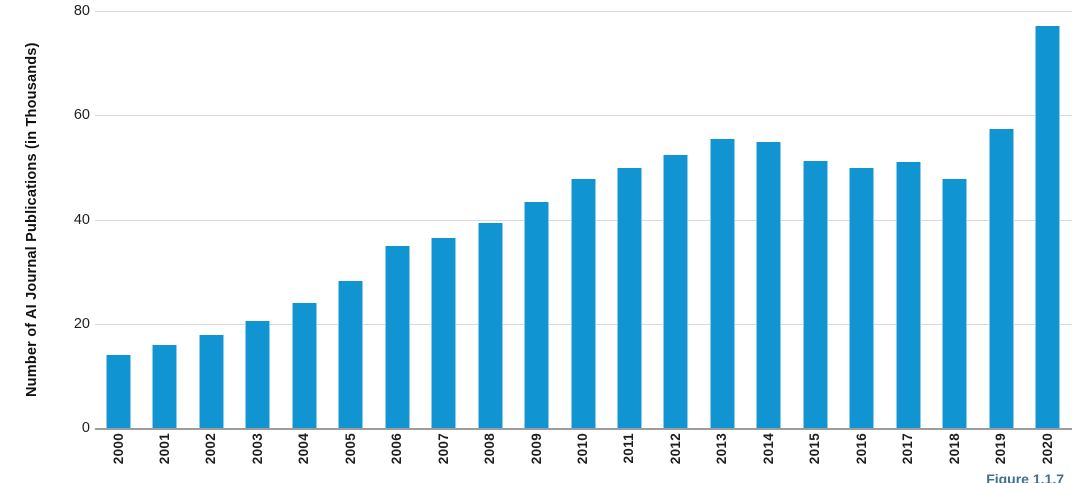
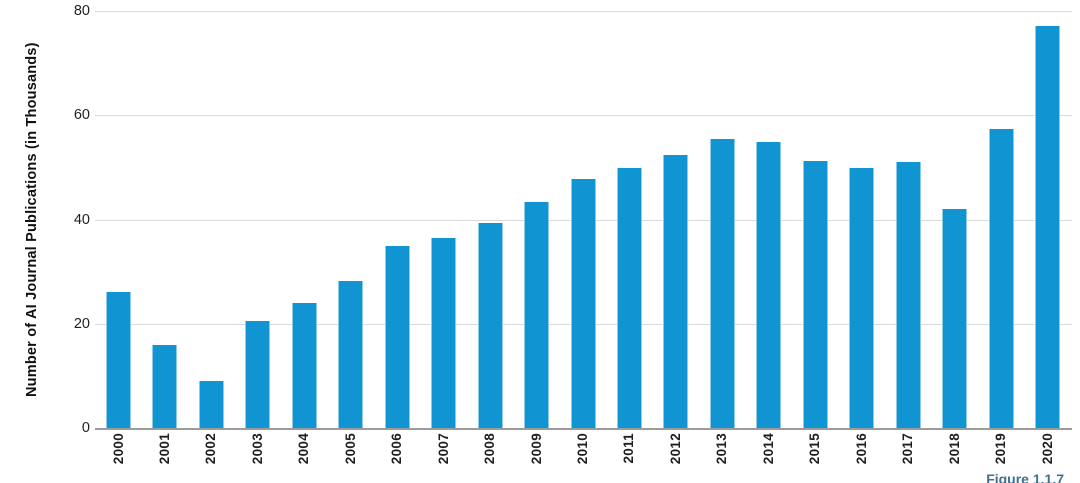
2000: 14 -> 26
2002: 18 -> 9
2018: 48 -> 42
